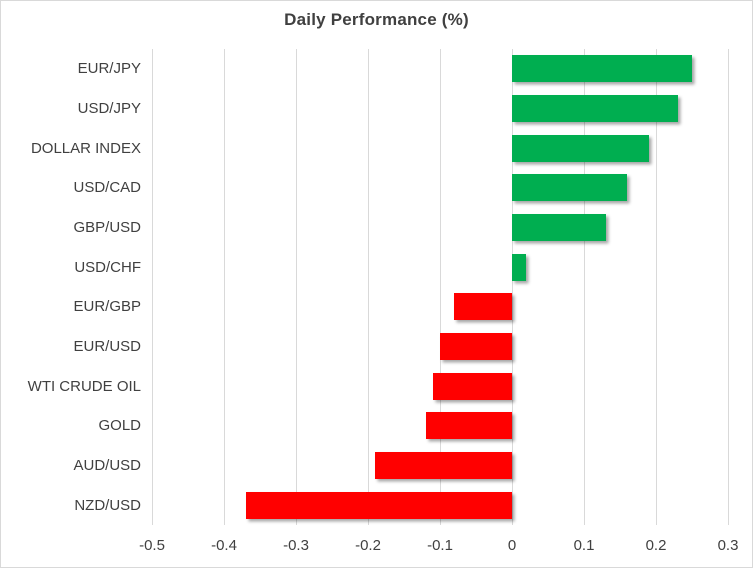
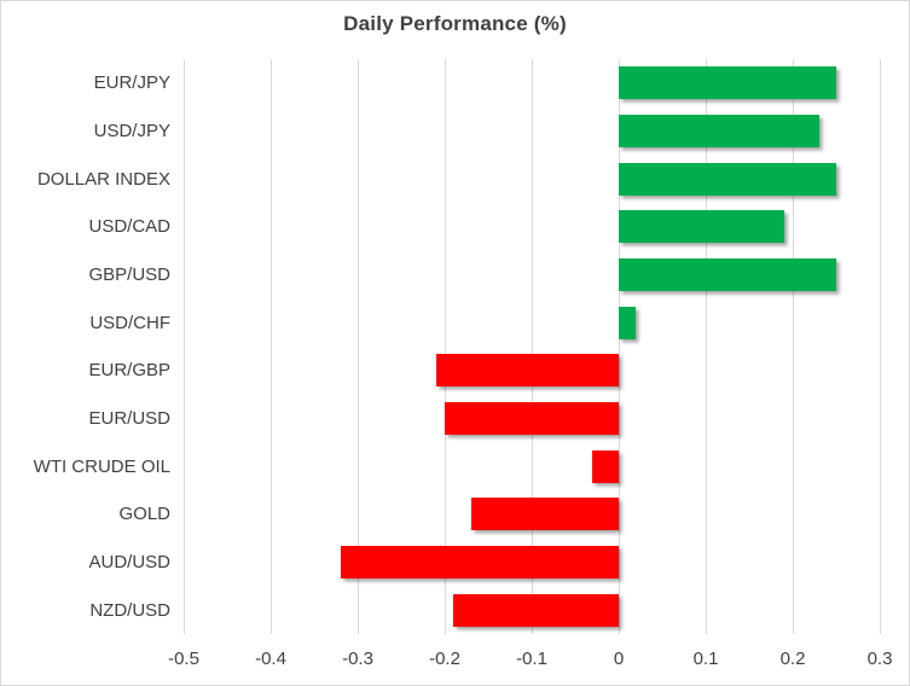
DOLLAR INDEX: 0.19 -> 0.25
USD/CAD: 0.16 -> 0.19
GBP/USD: 0.13 -> 0.25
EUR/GBP: -0.08 -> -0.21
EUR/USD: -0.10 -> -0.20
WTI CRUDE OIL: -0.11 -> -0.03
GOLD: -0.12 -> -0.17
AUD/USD: -0.19 -> -0.32
NZD/USD: -0.37 -> -0.19
